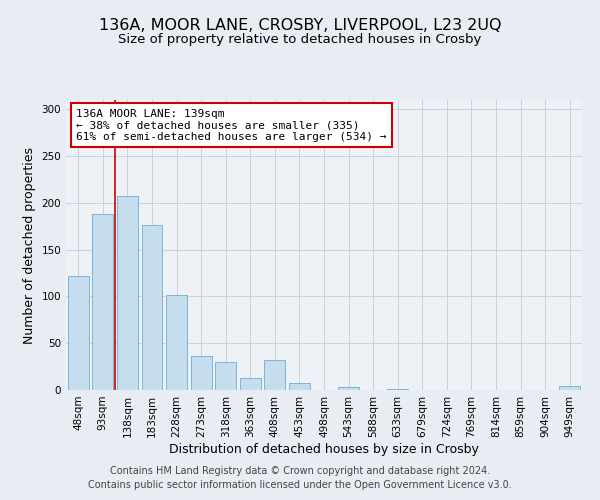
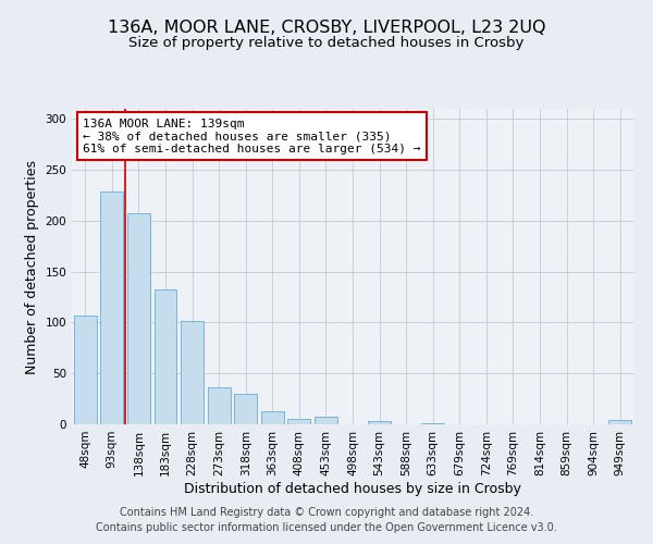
48sqm: 122 -> 107
93sqm: 188 -> 229
183sqm: 176 -> 133
408sqm: 32 -> 5
